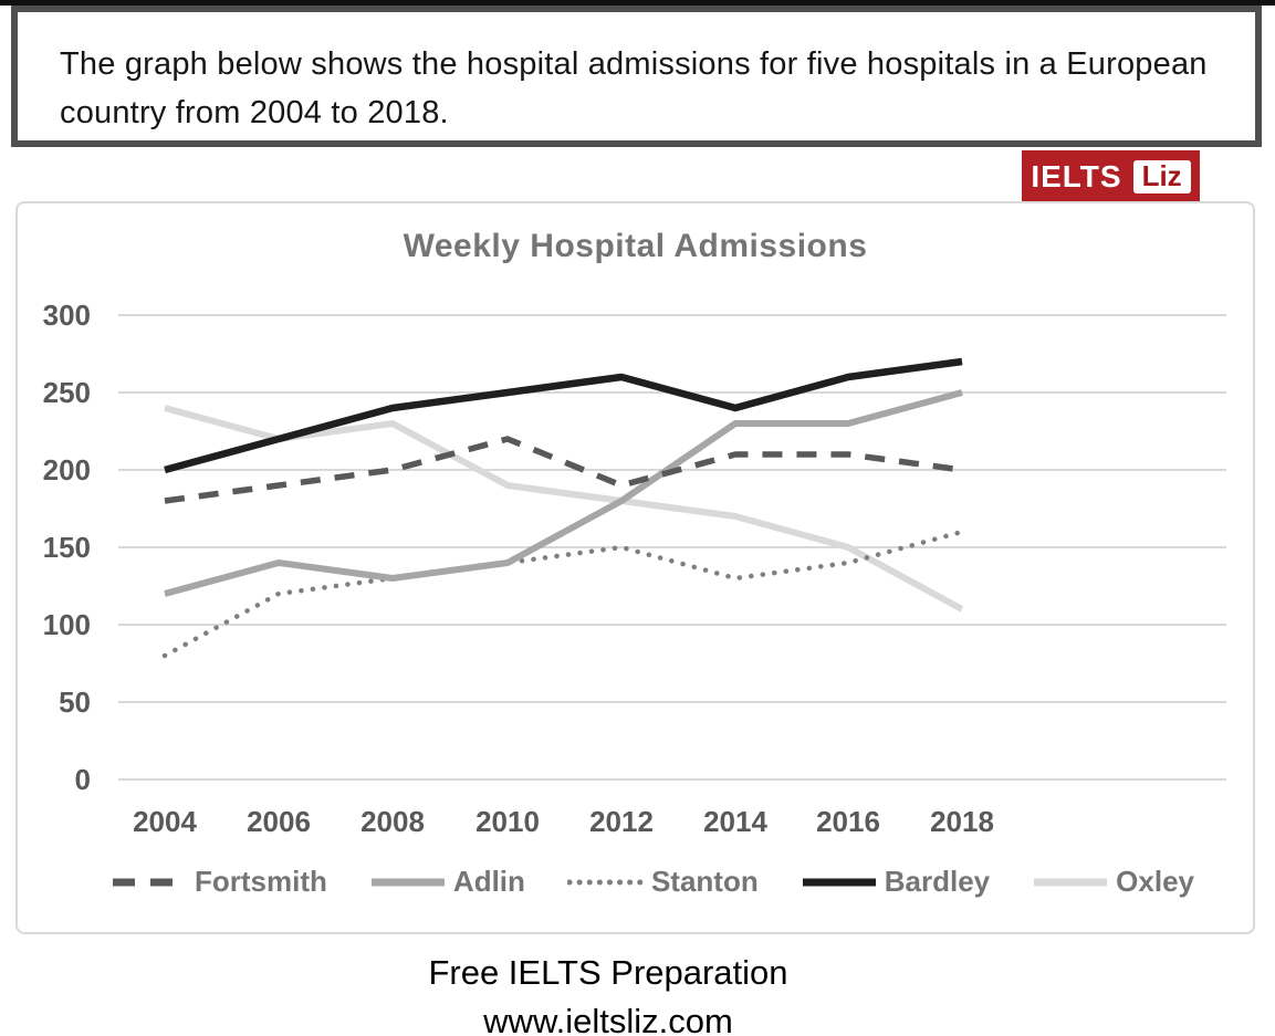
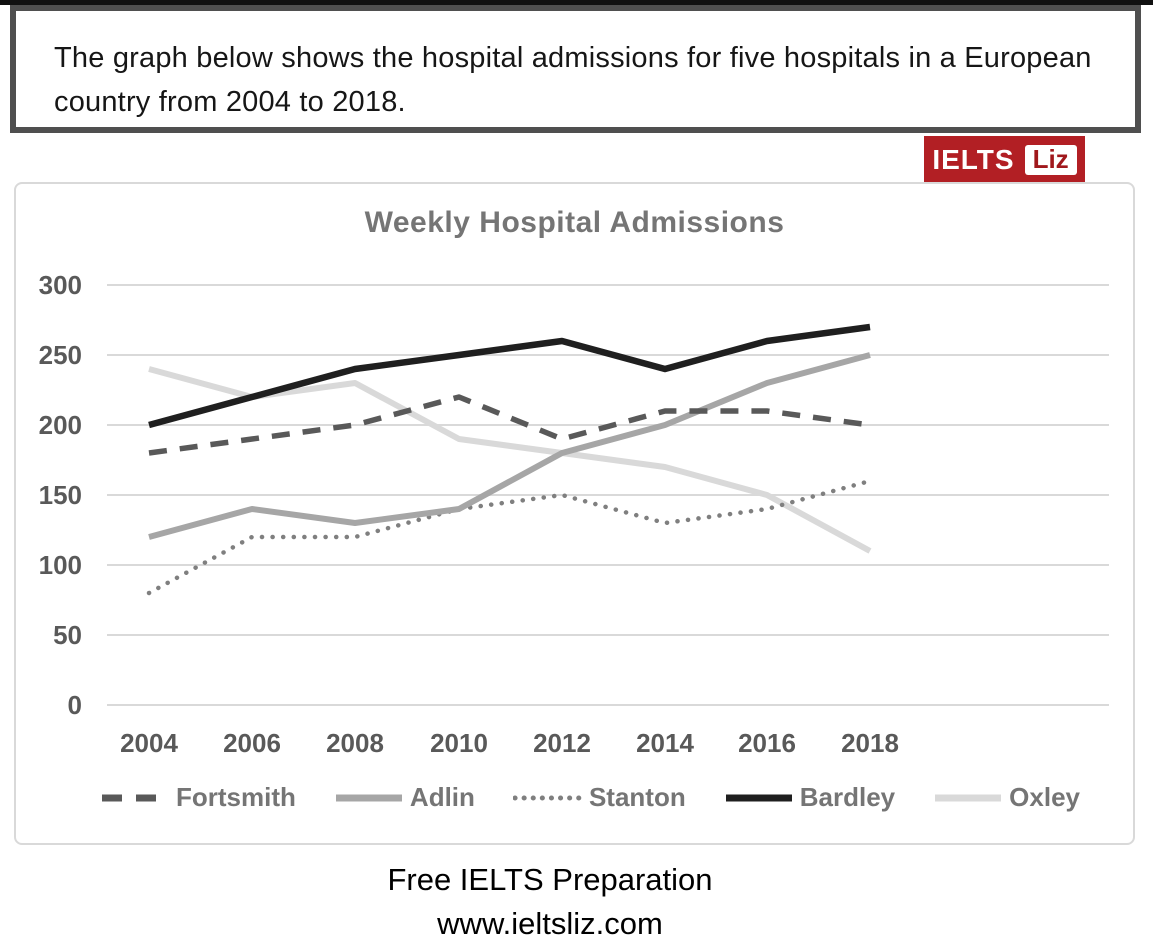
Stanton/2008: 130 -> 120
Adlin/2014: 230 -> 200
